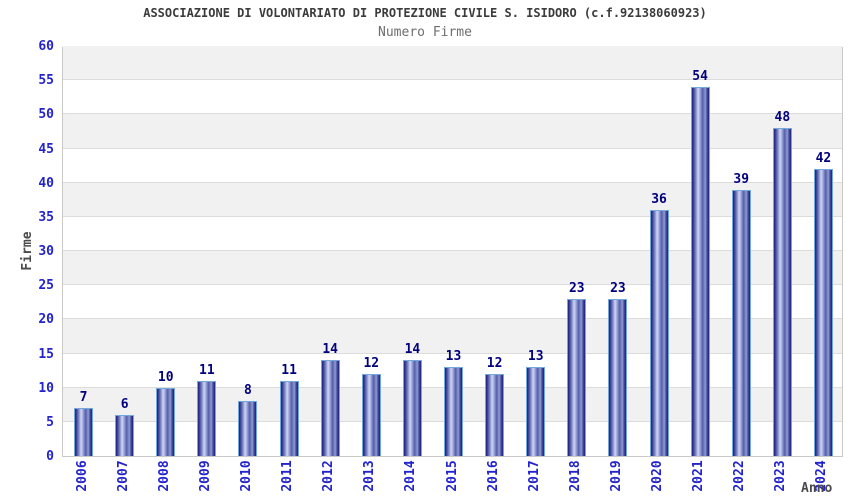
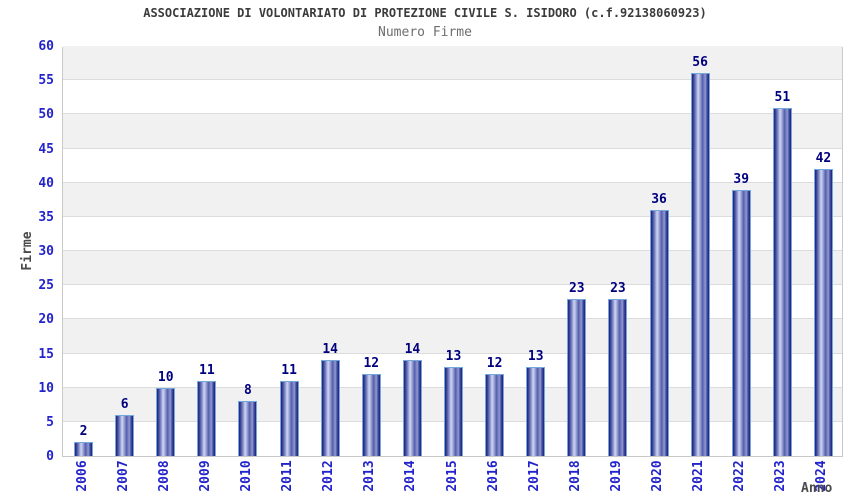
2006: 7 -> 2
2021: 54 -> 56
2023: 48 -> 51
